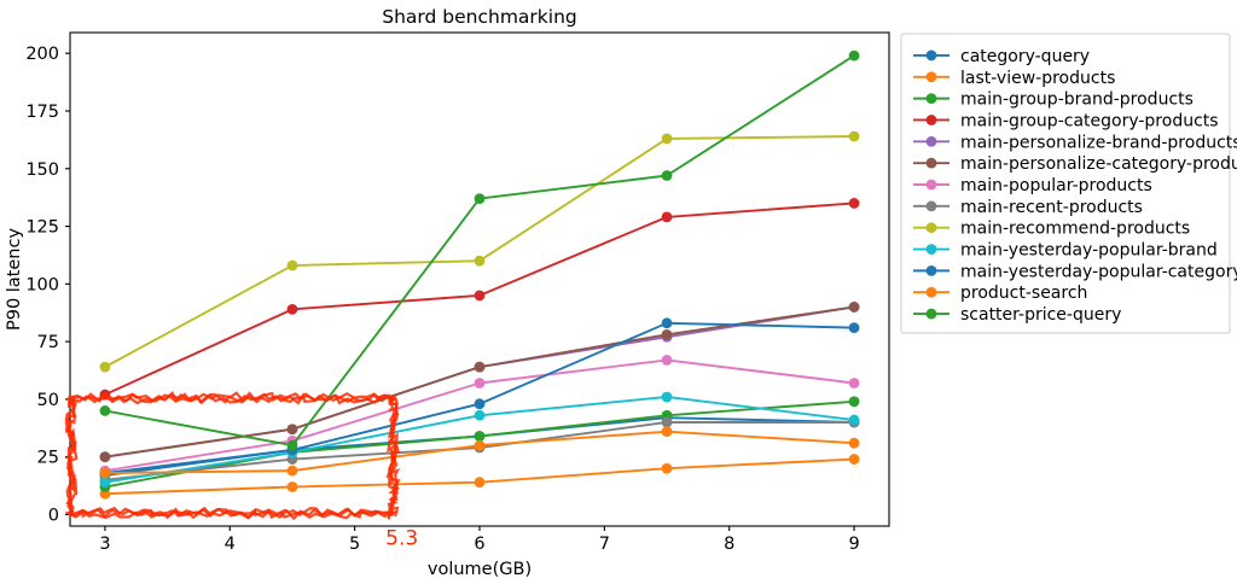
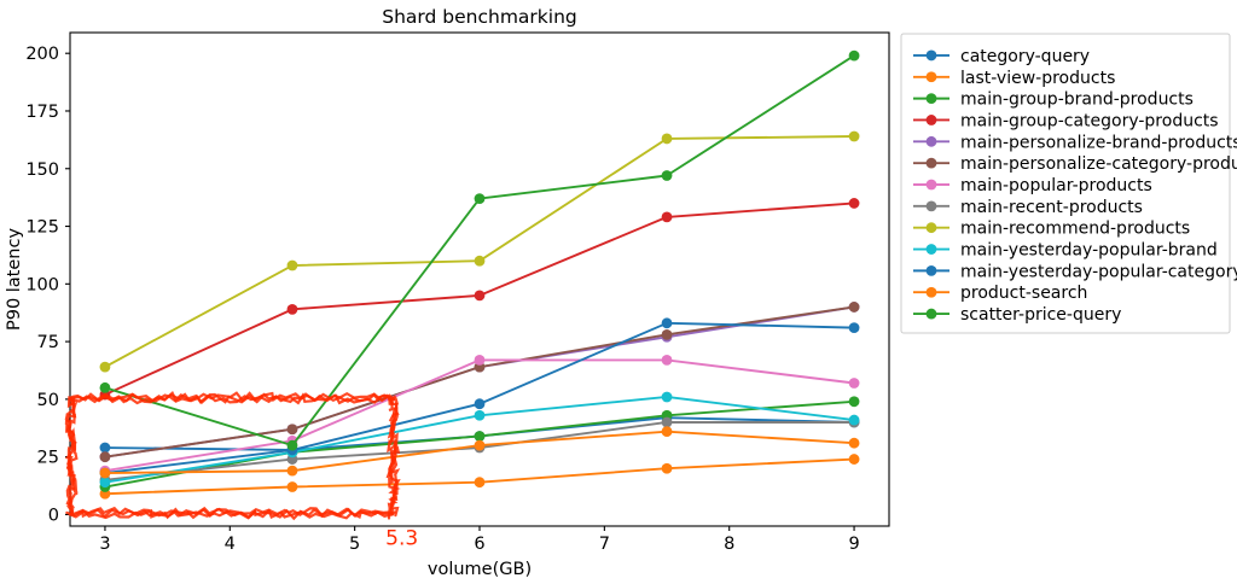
category-query/3: 17 -> 29
scatter-price-query/3: 45 -> 55
main-popular-products/6: 57 -> 67
